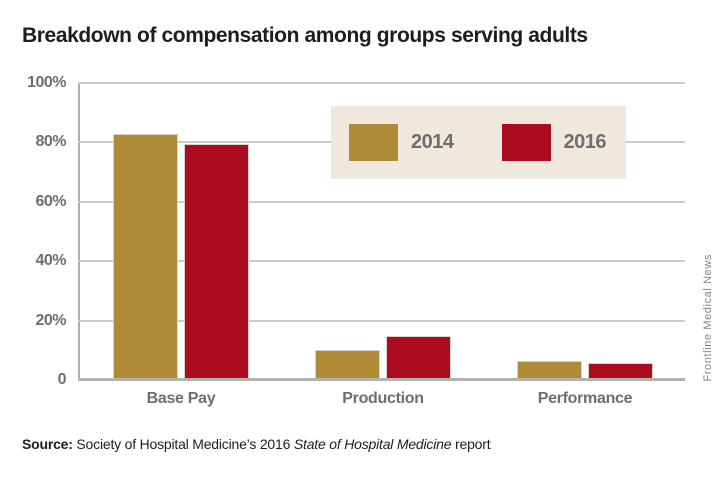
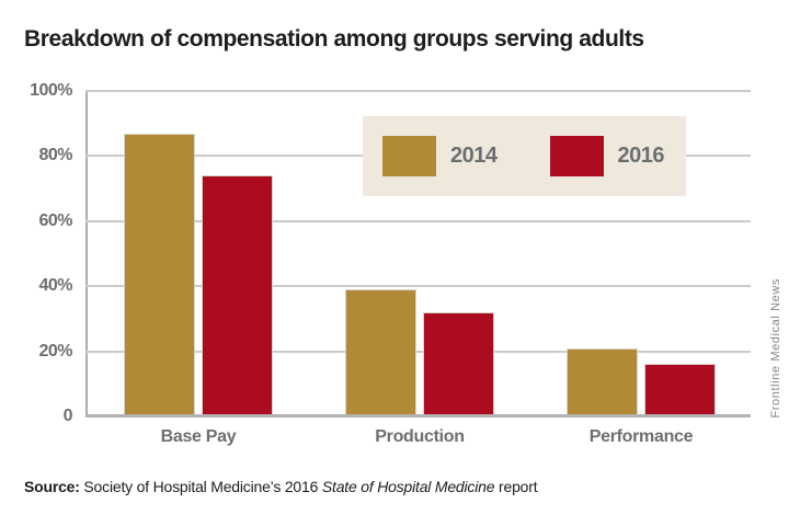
2014/Base Pay: 83% -> 87%
2016/Base Pay: 79% -> 74%
2014/Production: 10% -> 39%
2016/Production: 15% -> 32%
2014/Performance: 6% -> 21%
2016/Performance: 6% -> 16%
